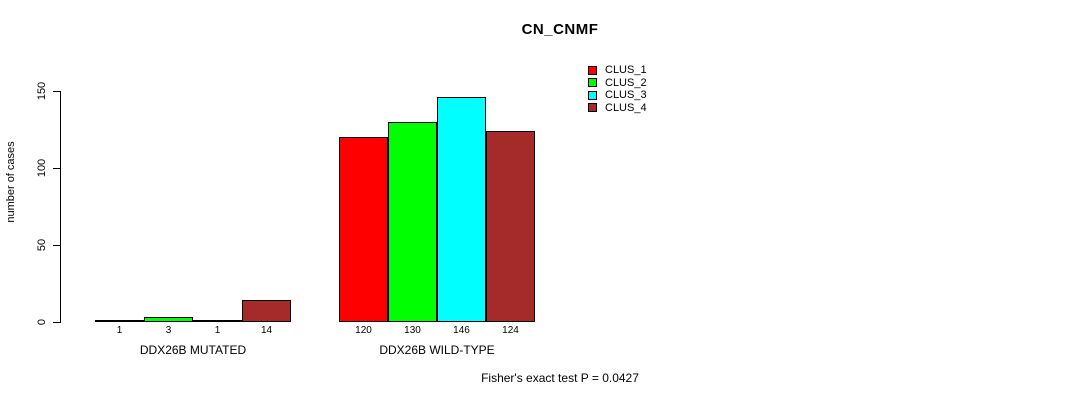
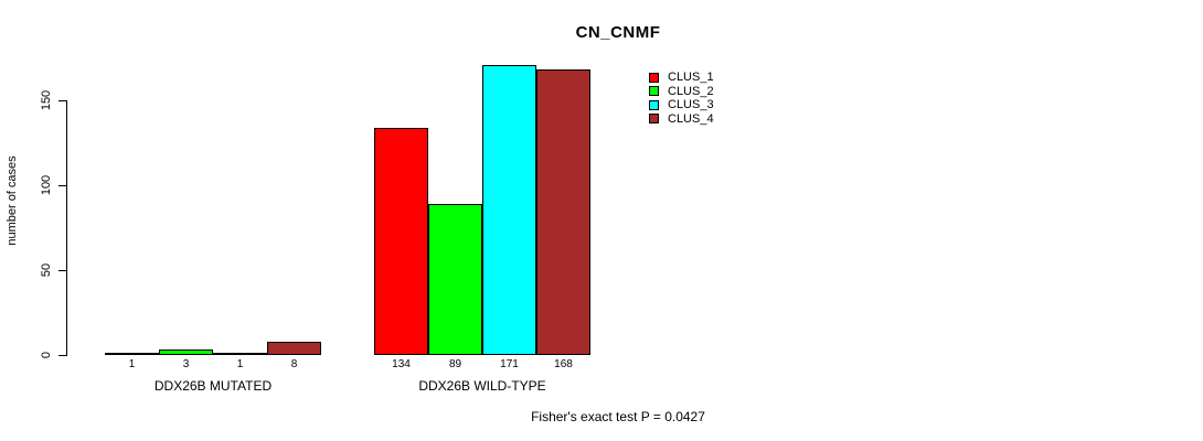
CLUS_4/DDX26B MUTATED: 14 -> 8
CLUS_1/DDX26B WILD-TYPE: 120 -> 134
CLUS_2/DDX26B WILD-TYPE: 130 -> 89
CLUS_3/DDX26B WILD-TYPE: 146 -> 171
CLUS_4/DDX26B WILD-TYPE: 124 -> 168
